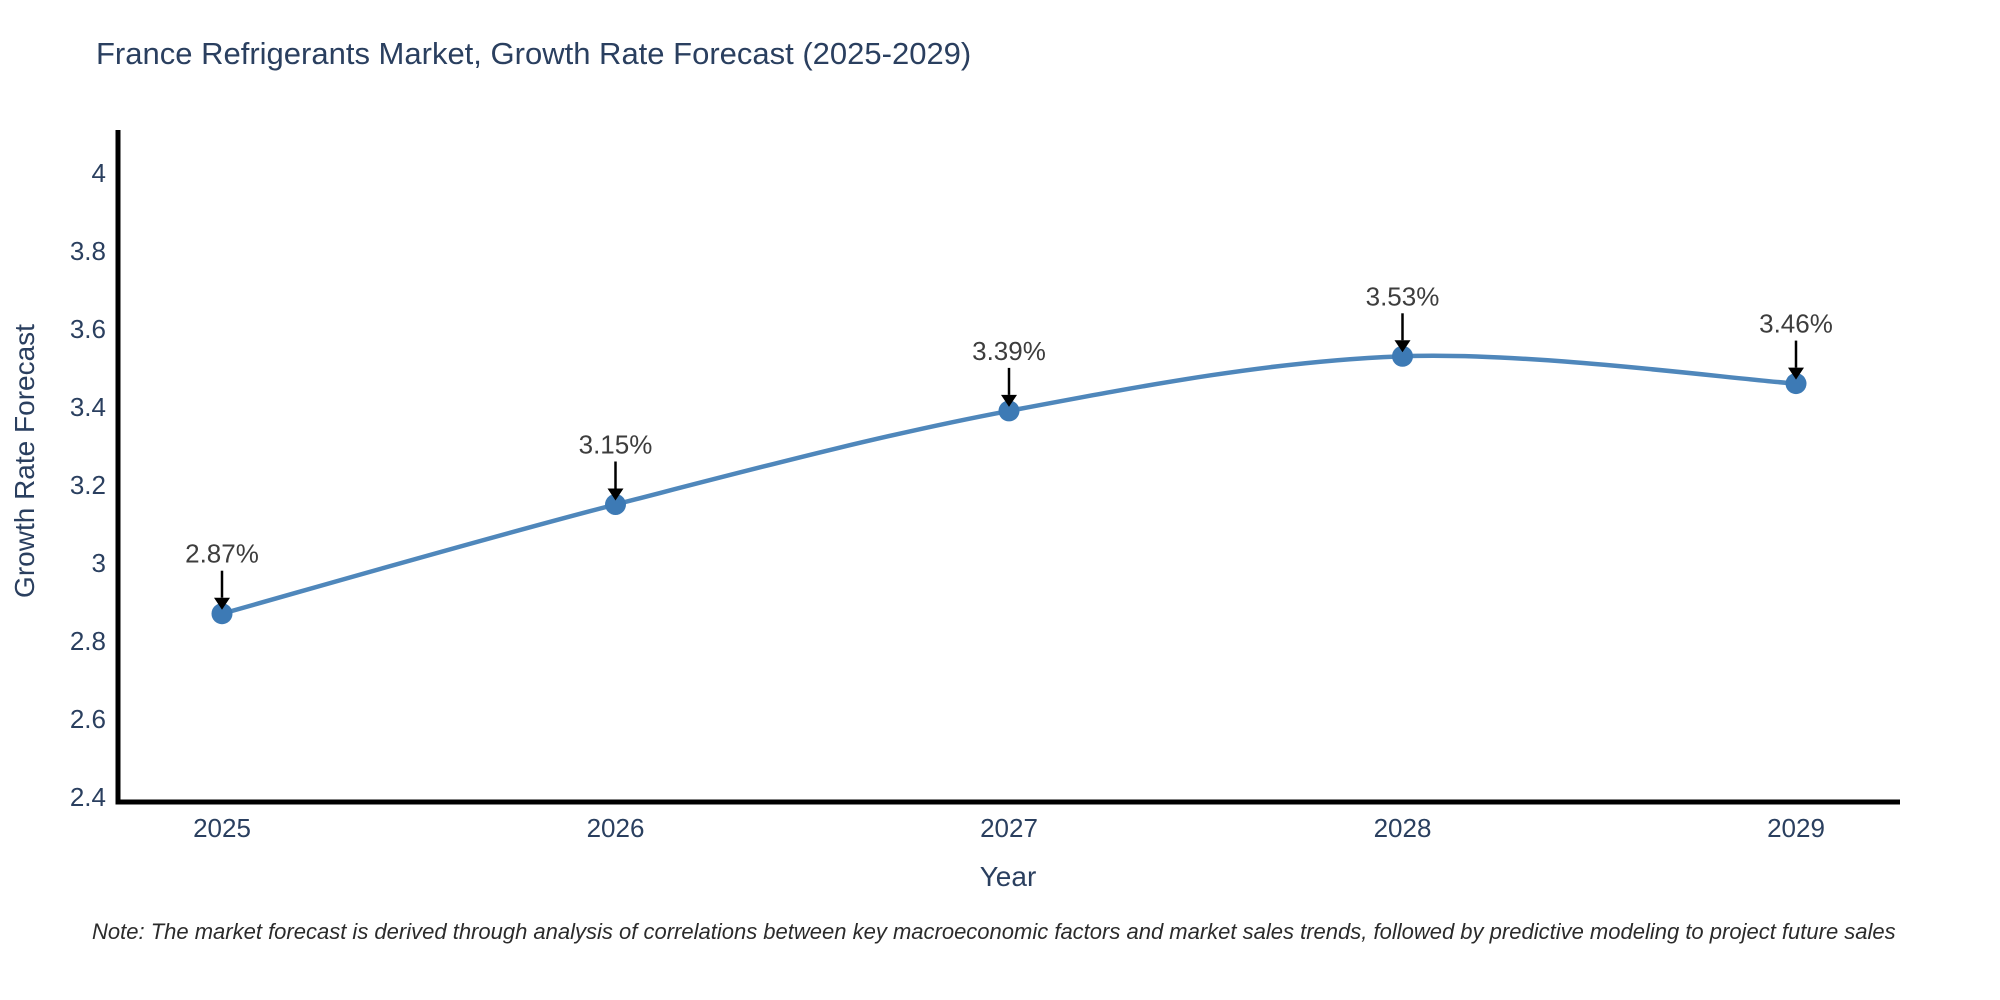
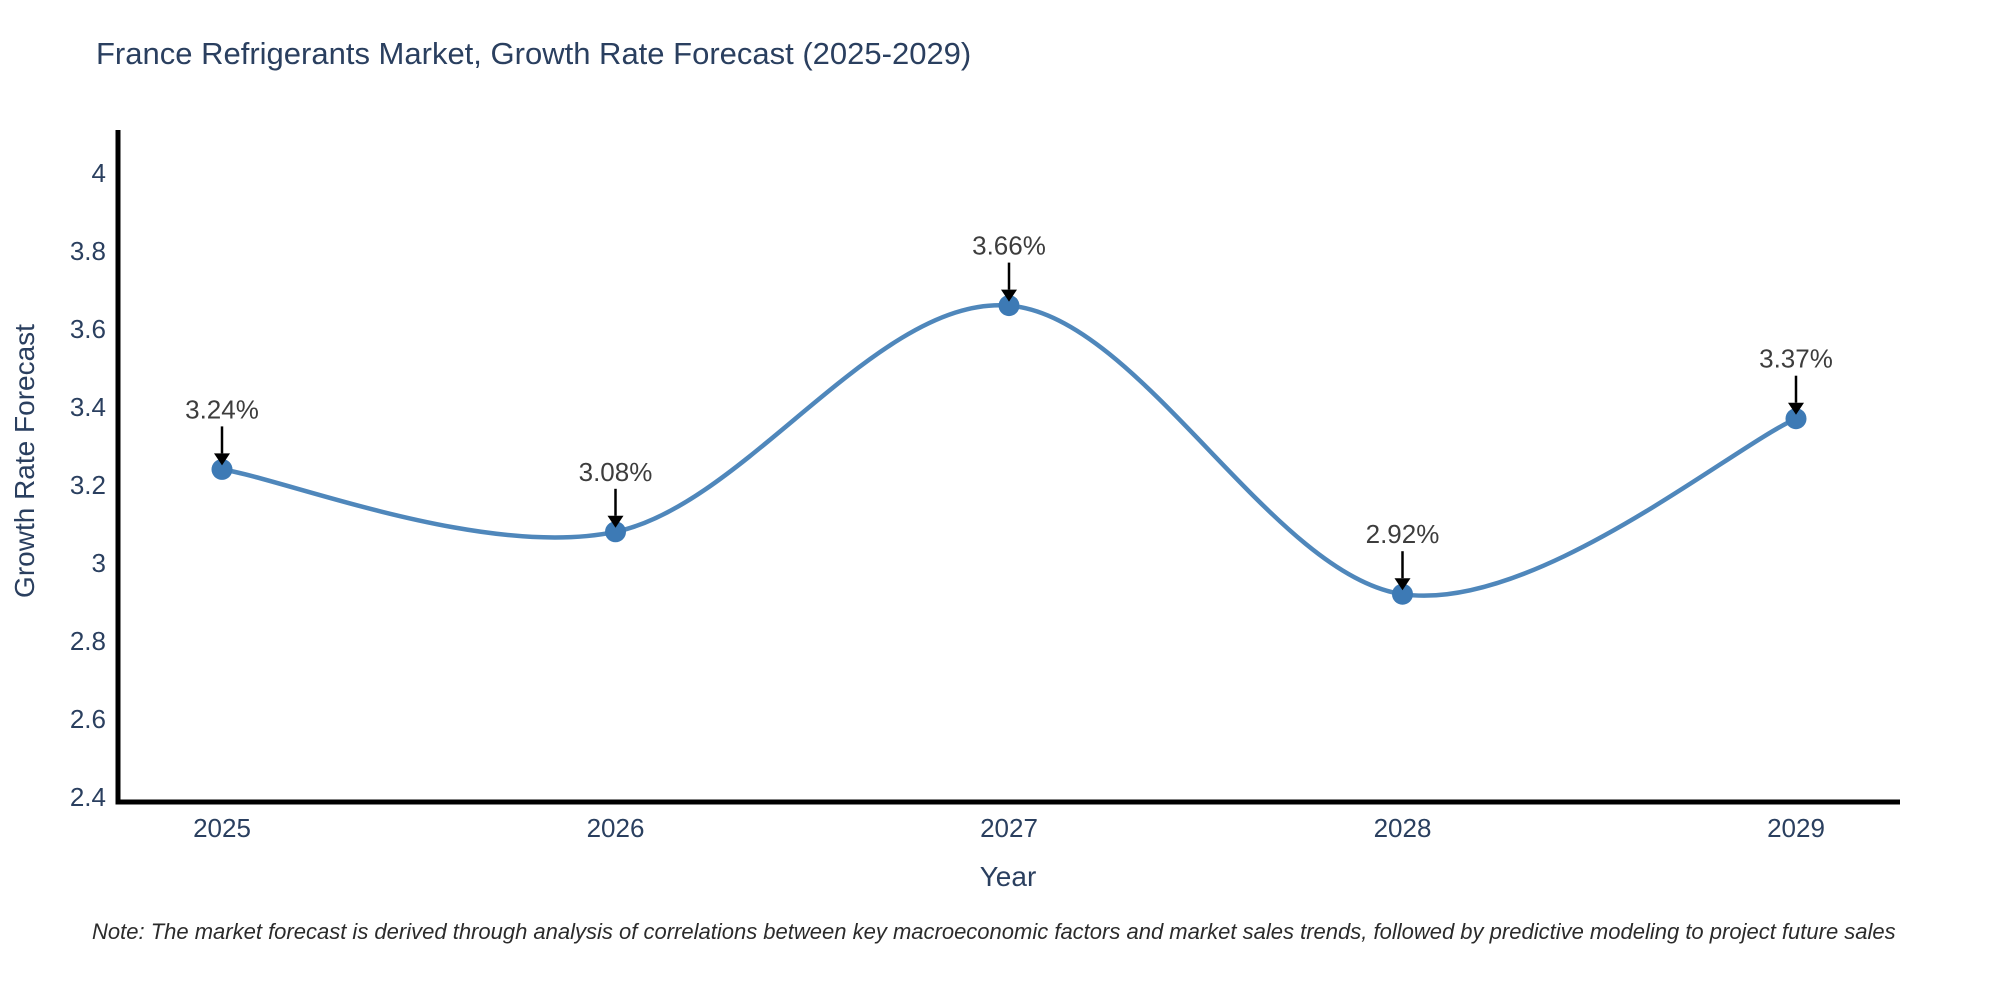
2025: 2.87% -> 3.24%
2026: 3.15% -> 3.08%
2027: 3.39% -> 3.66%
2028: 3.53% -> 2.92%
2029: 3.46% -> 3.37%
